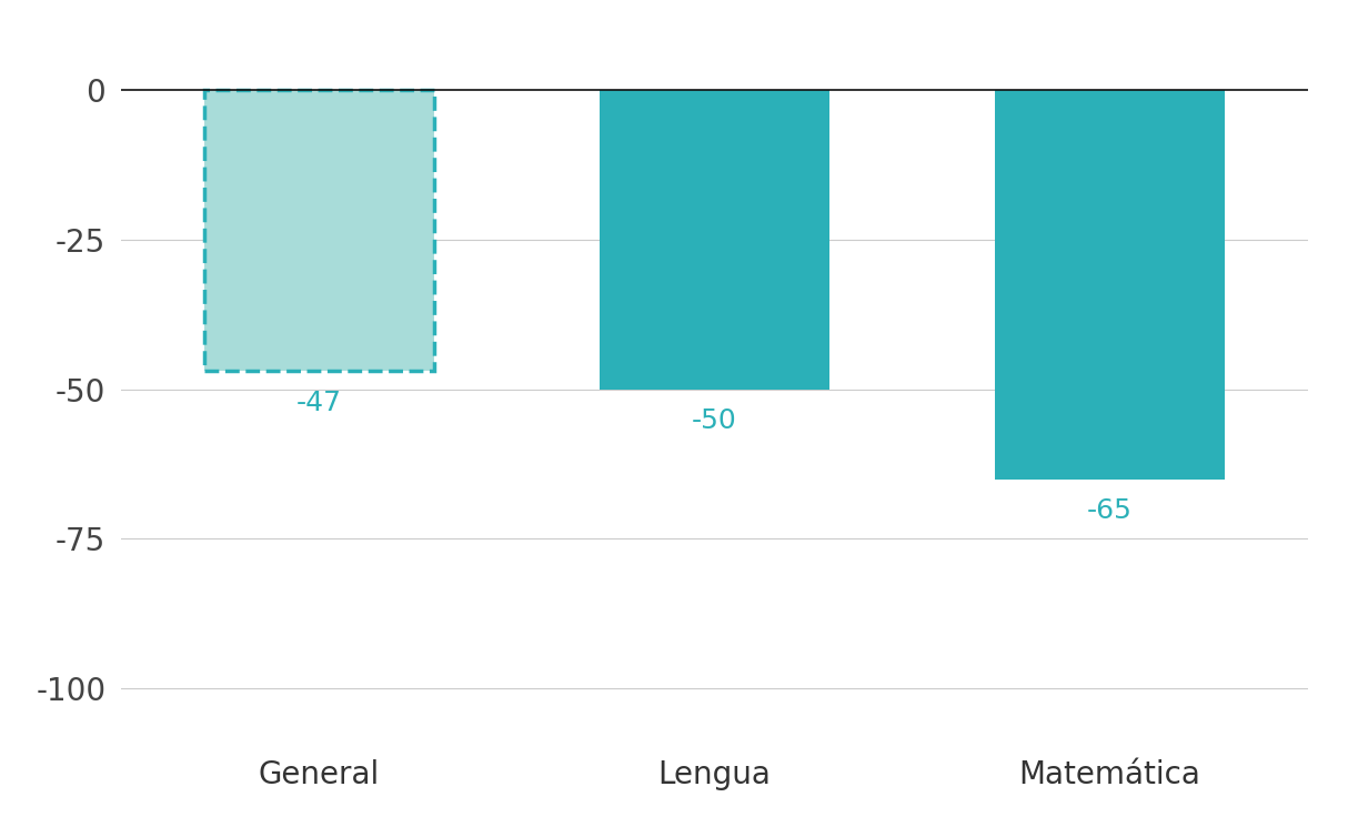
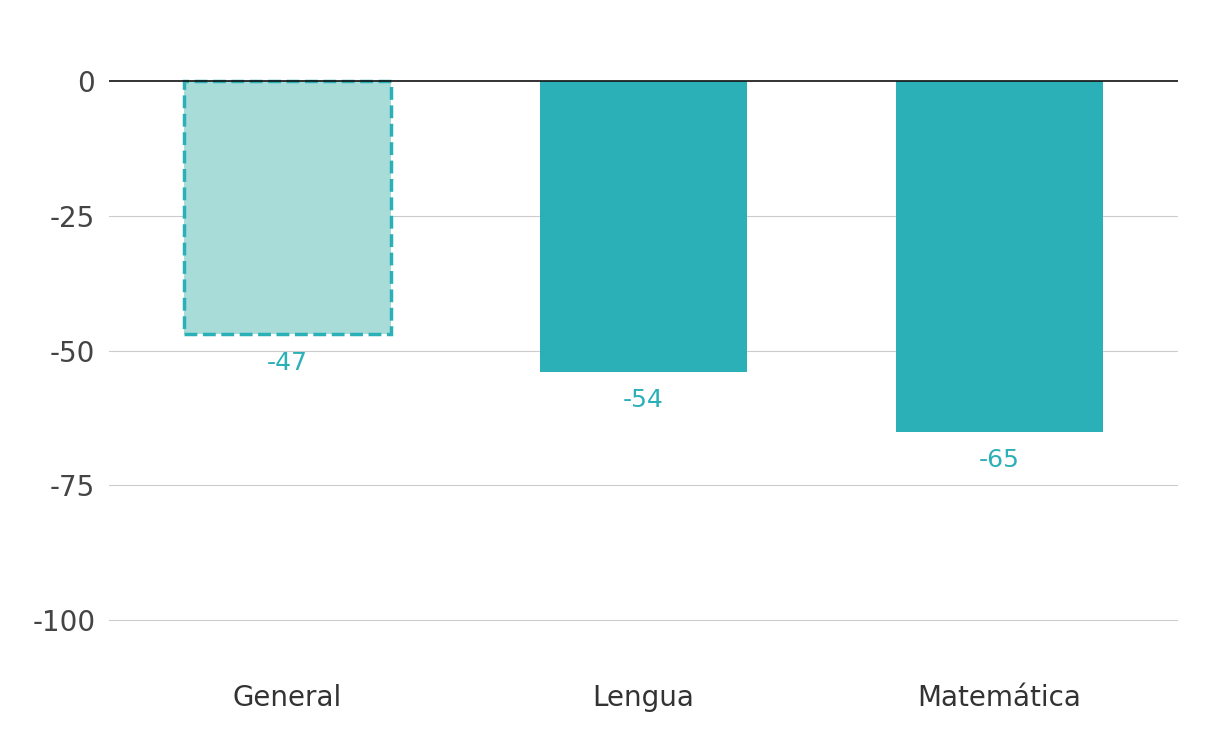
Lengua: -50 -> -54
